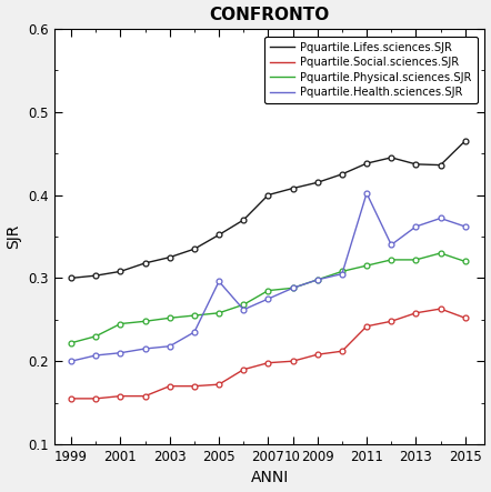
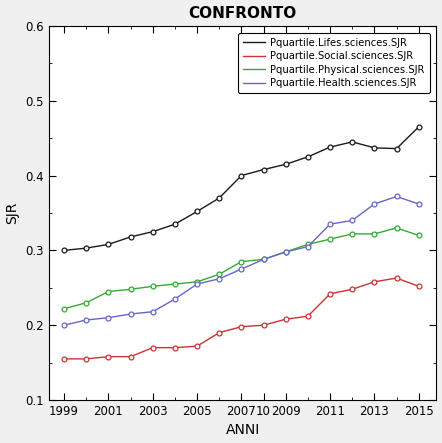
Pquartile.Health.sciences.SJR/2005: 0.296 -> 0.255
Pquartile.Health.sciences.SJR/2011: 0.402 -> 0.335
